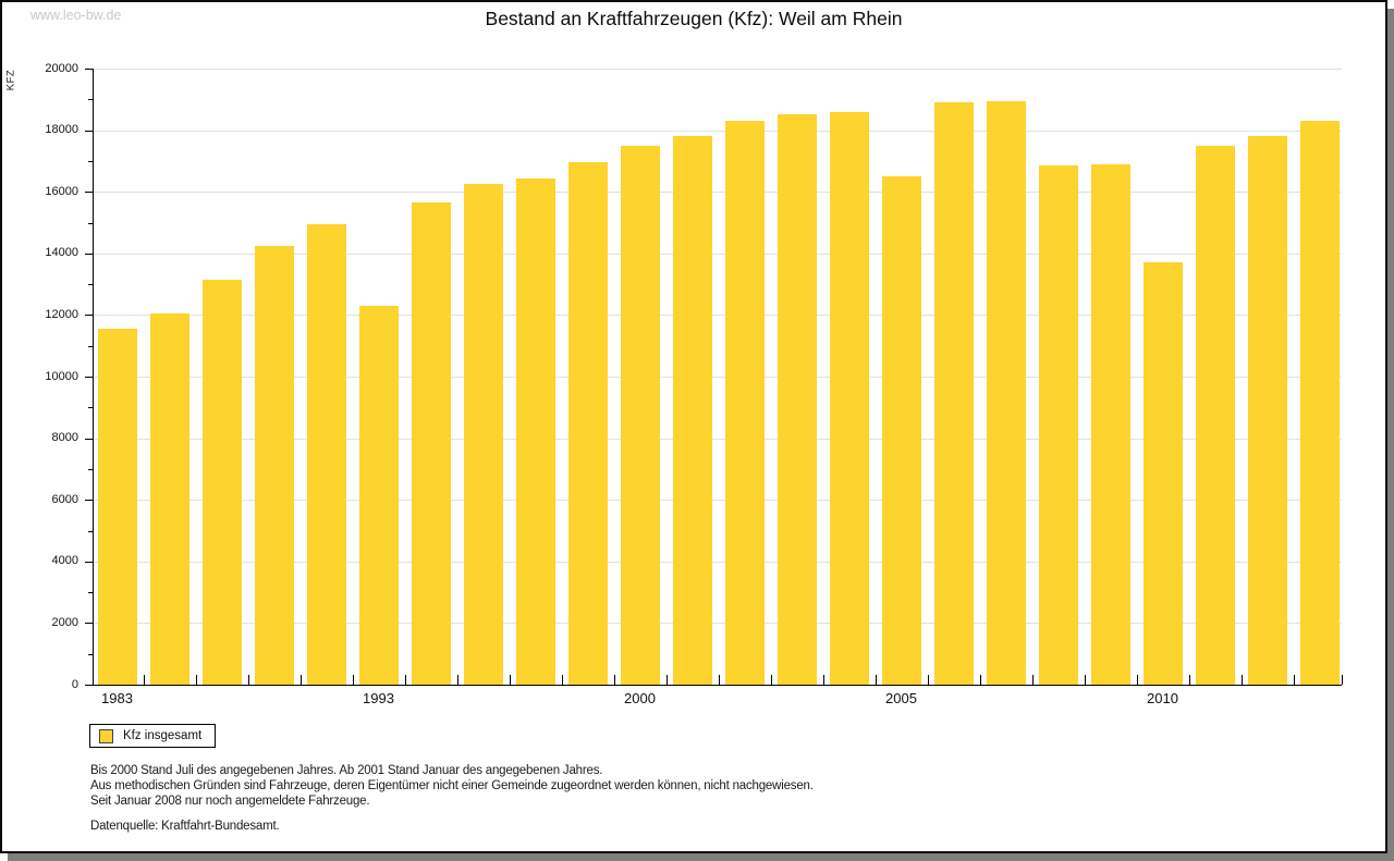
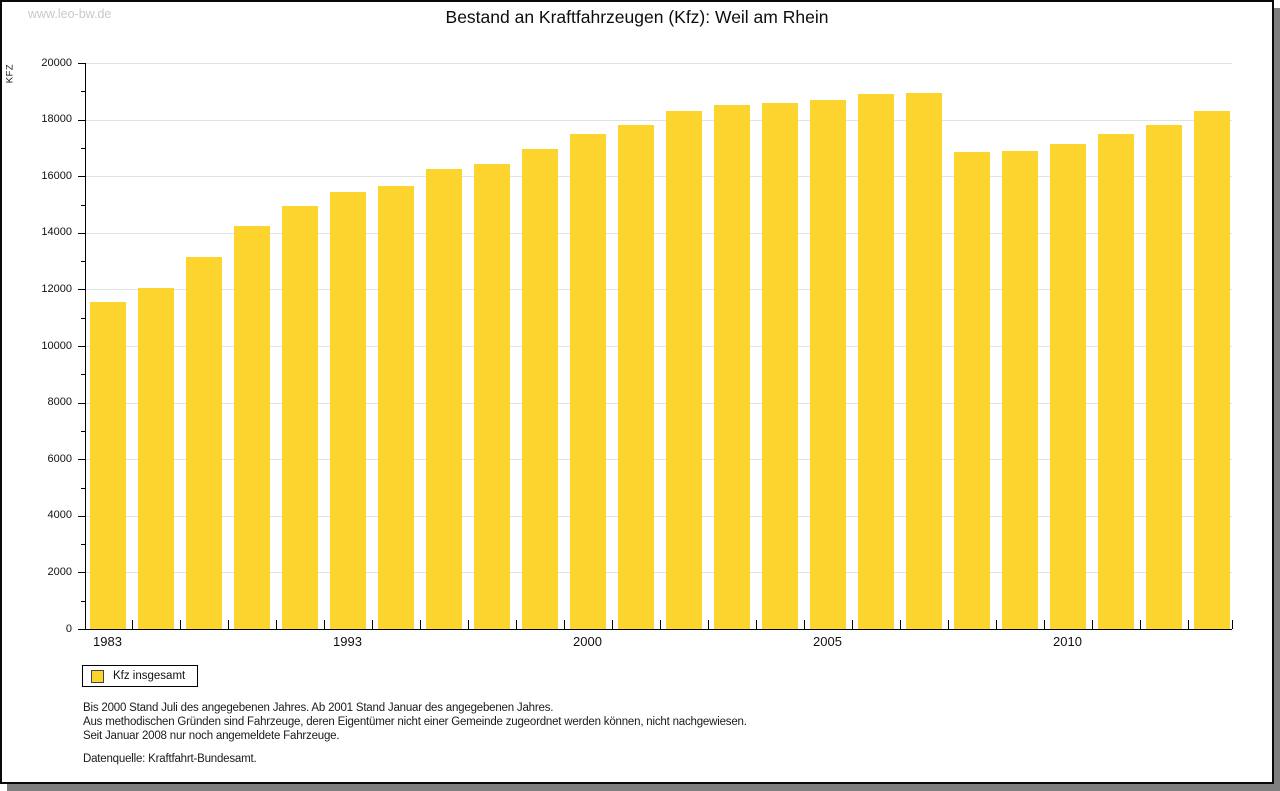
1993: 12300 -> 15400
2005: 16500 -> 18700
2010: 13700 -> 17200
